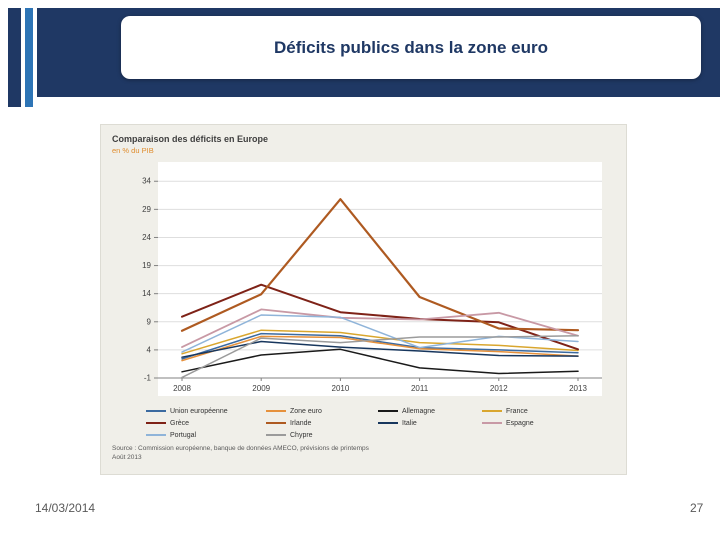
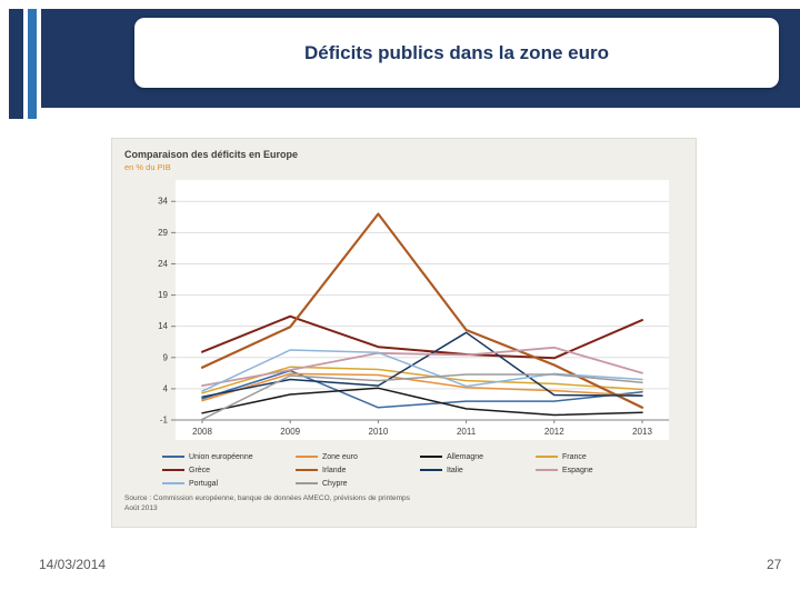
Espagne/2009: 11 -> 7
Union européenne/2010: 6 -> 1
Irlande/2010: 31 -> 32
Union européenne/2011: 4 -> 2
Italie/2011: 4 -> 13
Union européenne/2012: 4 -> 2
Grèce/2013: 4 -> 15
Irlande/2013: 8 -> 1
Chypre/2013: 6 -> 5
